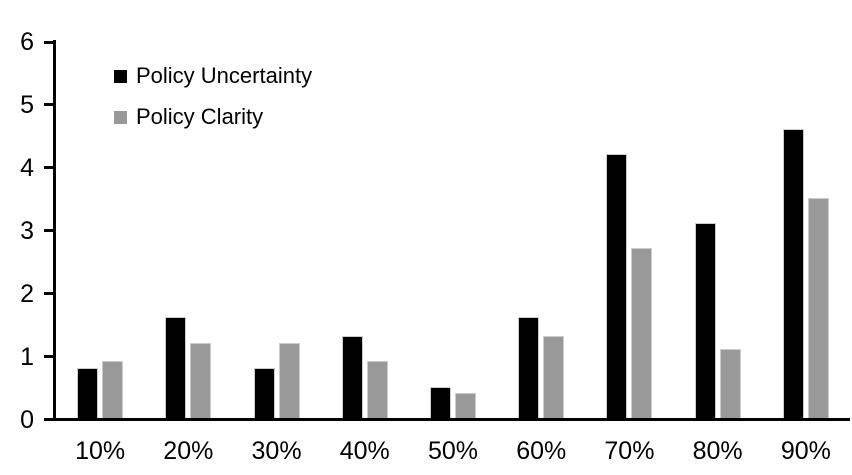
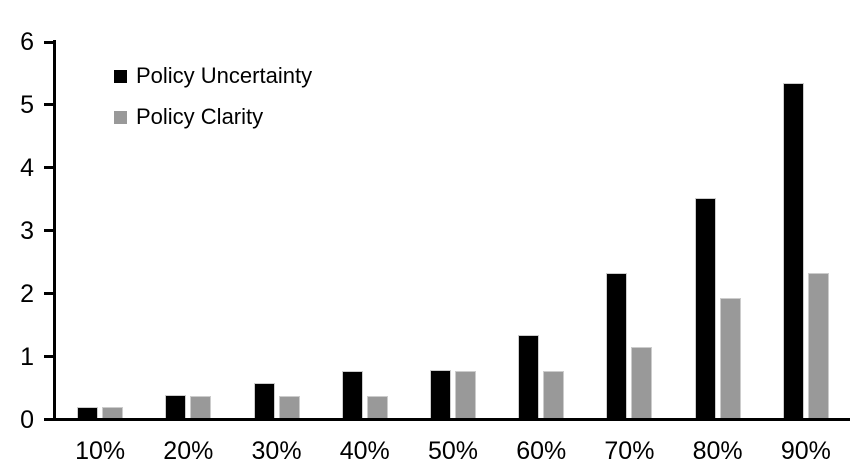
Policy Uncertainty/10%: 0.8 -> 0.2
Policy Clarity/10%: 0.9 -> 0.2
Policy Uncertainty/20%: 1.6 -> 0.4
Policy Clarity/20%: 1.2 -> 0.3
Policy Uncertainty/30%: 0.8 -> 0.6
Policy Clarity/30%: 1.2 -> 0.3
Policy Uncertainty/40%: 1.3 -> 0.8
Policy Clarity/40%: 0.9 -> 0.3
Policy Uncertainty/50%: 0.5 -> 0.8
Policy Clarity/50%: 0.4 -> 0.8
Policy Uncertainty/60%: 1.6 -> 1.3
Policy Clarity/60%: 1.3 -> 0.8
Policy Uncertainty/70%: 4.2 -> 2.3
Policy Clarity/70%: 2.7 -> 1.1
Policy Uncertainty/80%: 3.1 -> 3.5
Policy Clarity/80%: 1.1 -> 1.9
Policy Uncertainty/90%: 4.6 -> 5.3
Policy Clarity/90%: 3.5 -> 2.3
